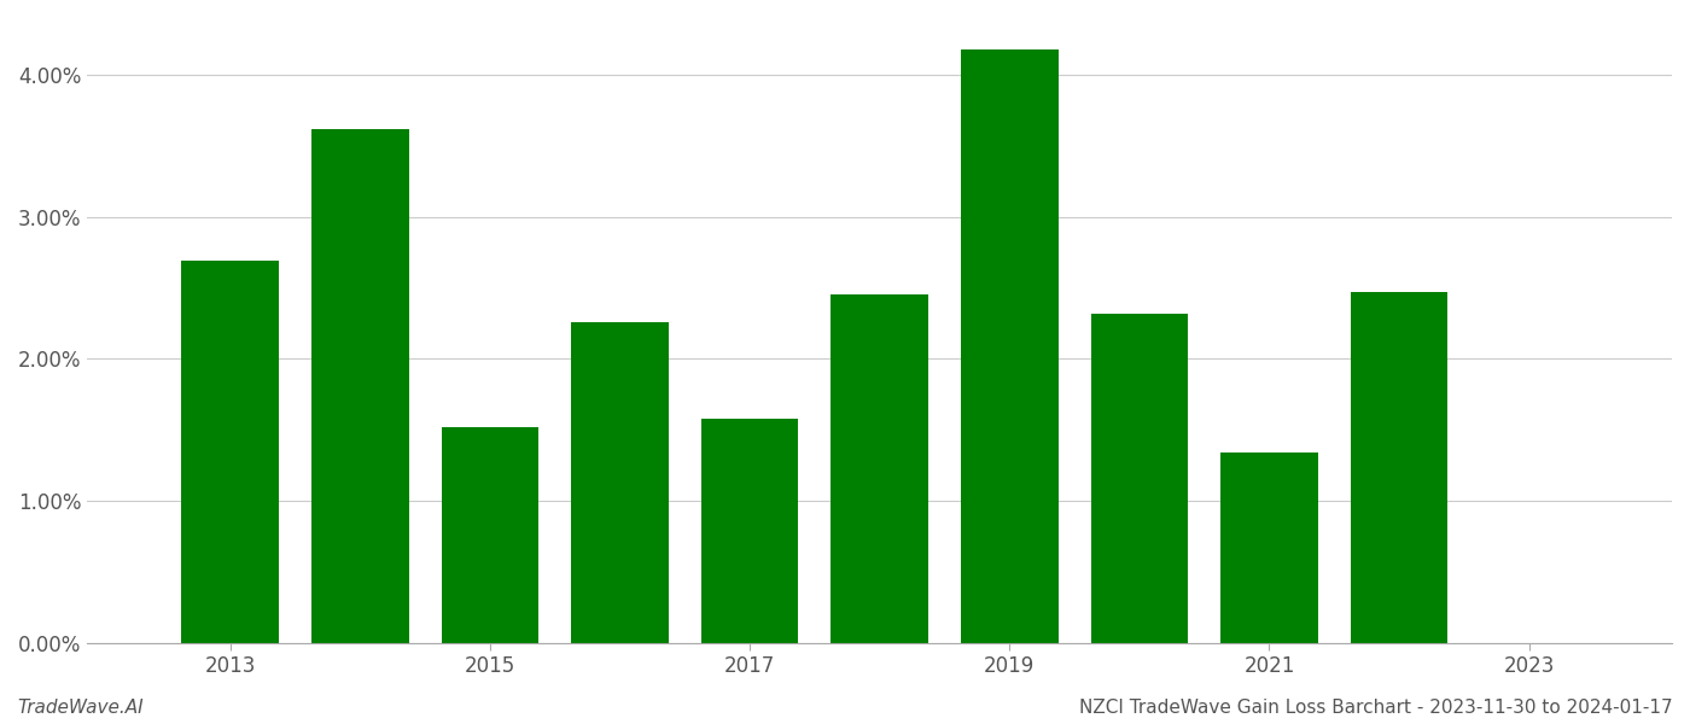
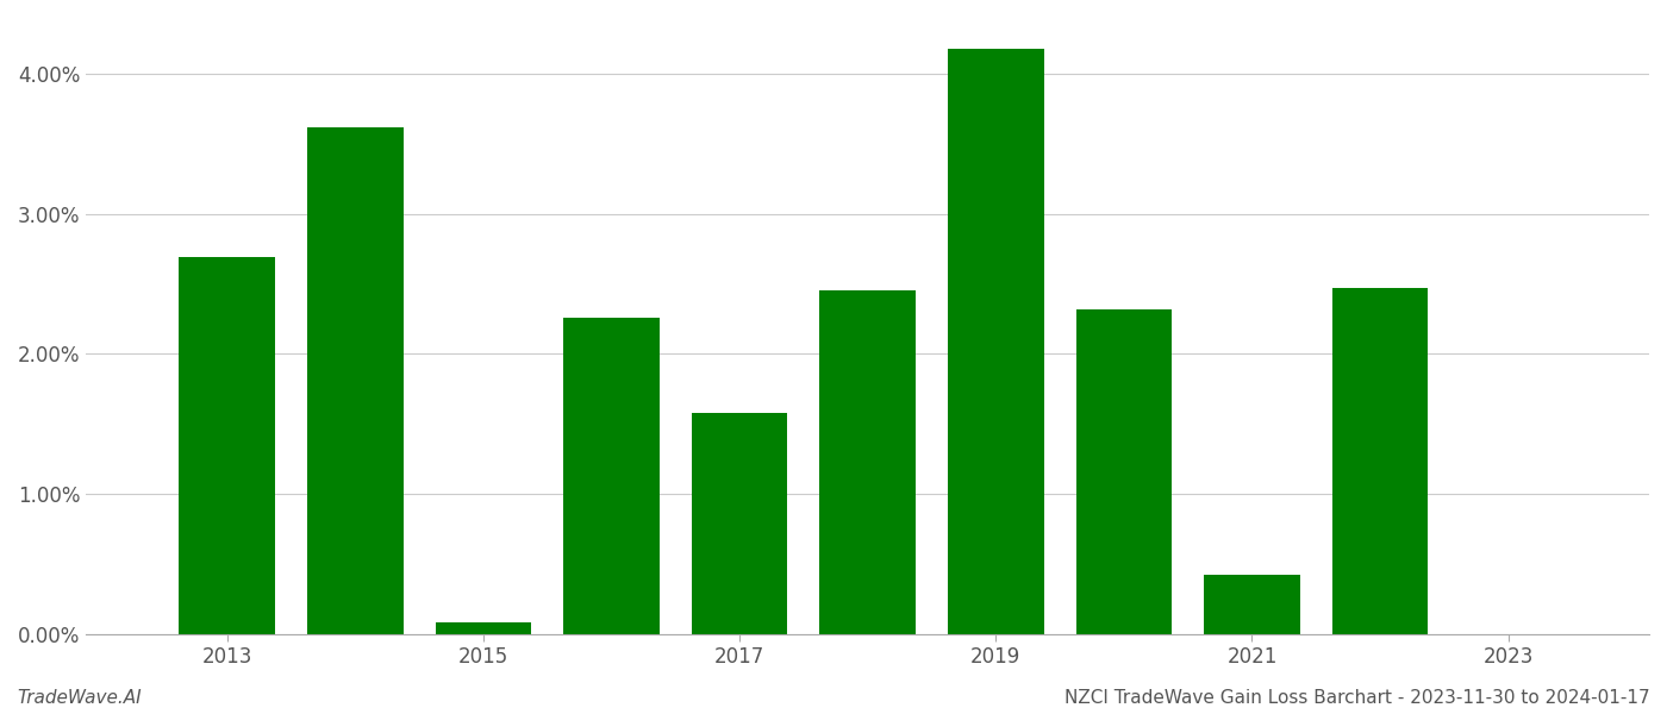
2015: 1.52% -> 0.08%
2021: 1.34% -> 0.42%
